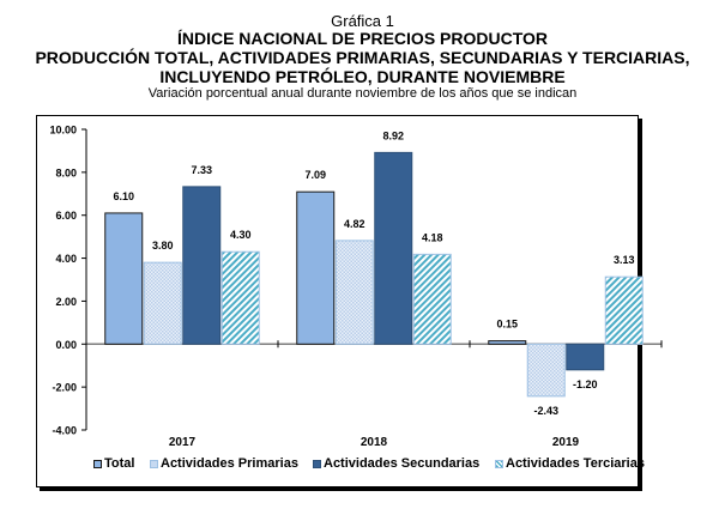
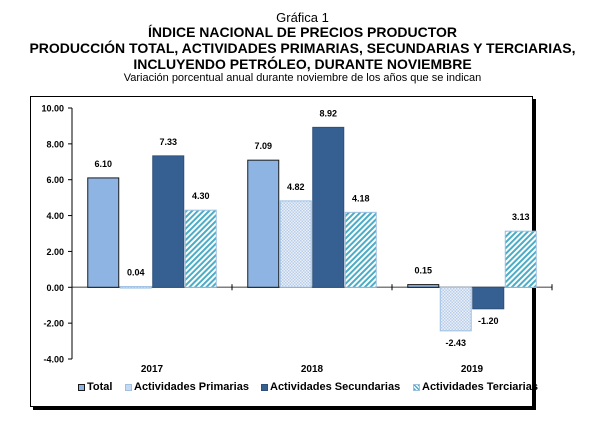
Actividades Primarias/2017: 3.80 -> 0.04
